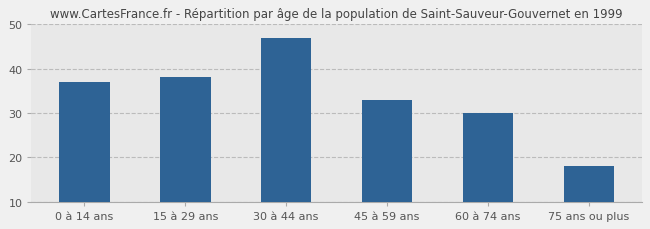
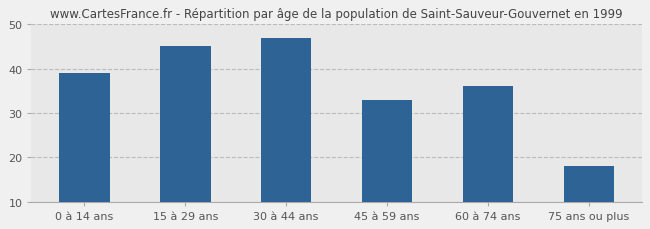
0 à 14 ans: 37 -> 39
15 à 29 ans: 38 -> 45
60 à 74 ans: 30 -> 36
